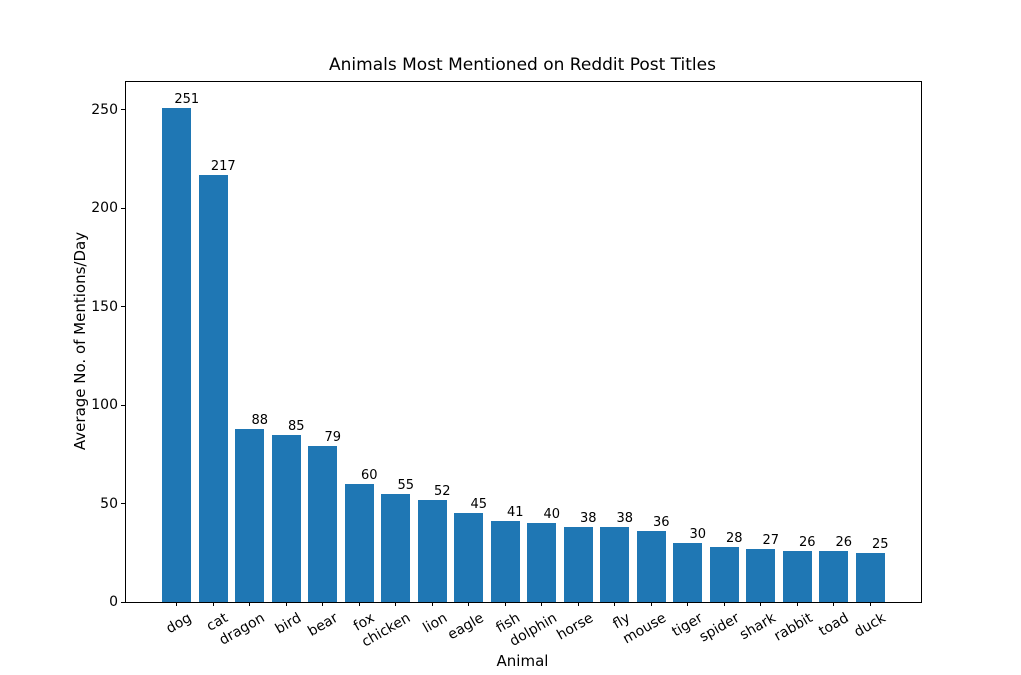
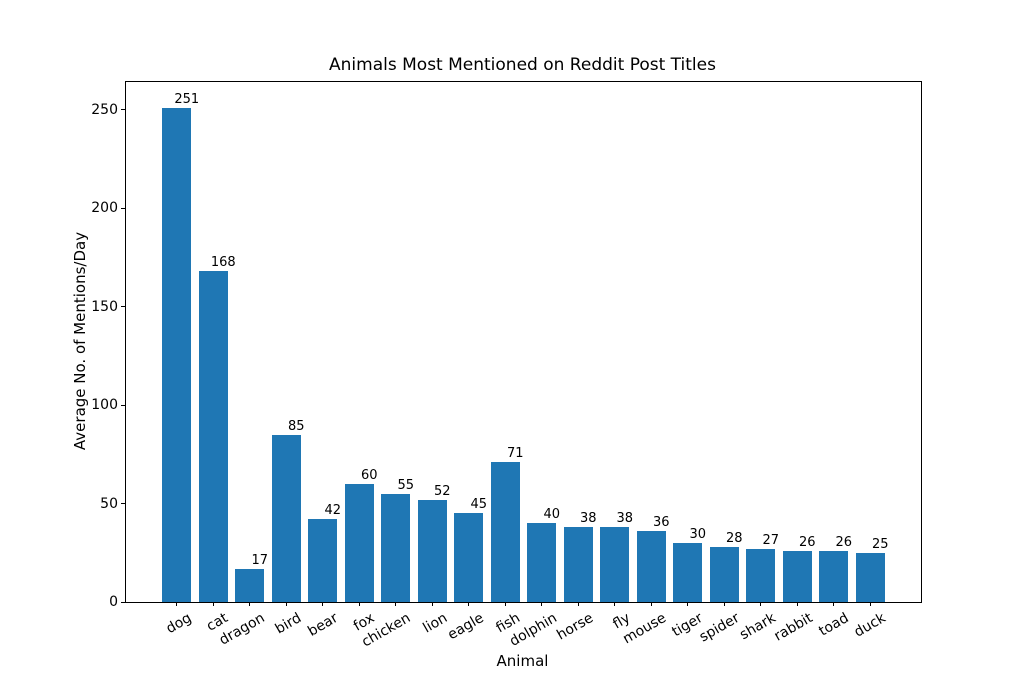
cat: 217 -> 168
dragon: 88 -> 17
bear: 79 -> 42
fish: 41 -> 71
